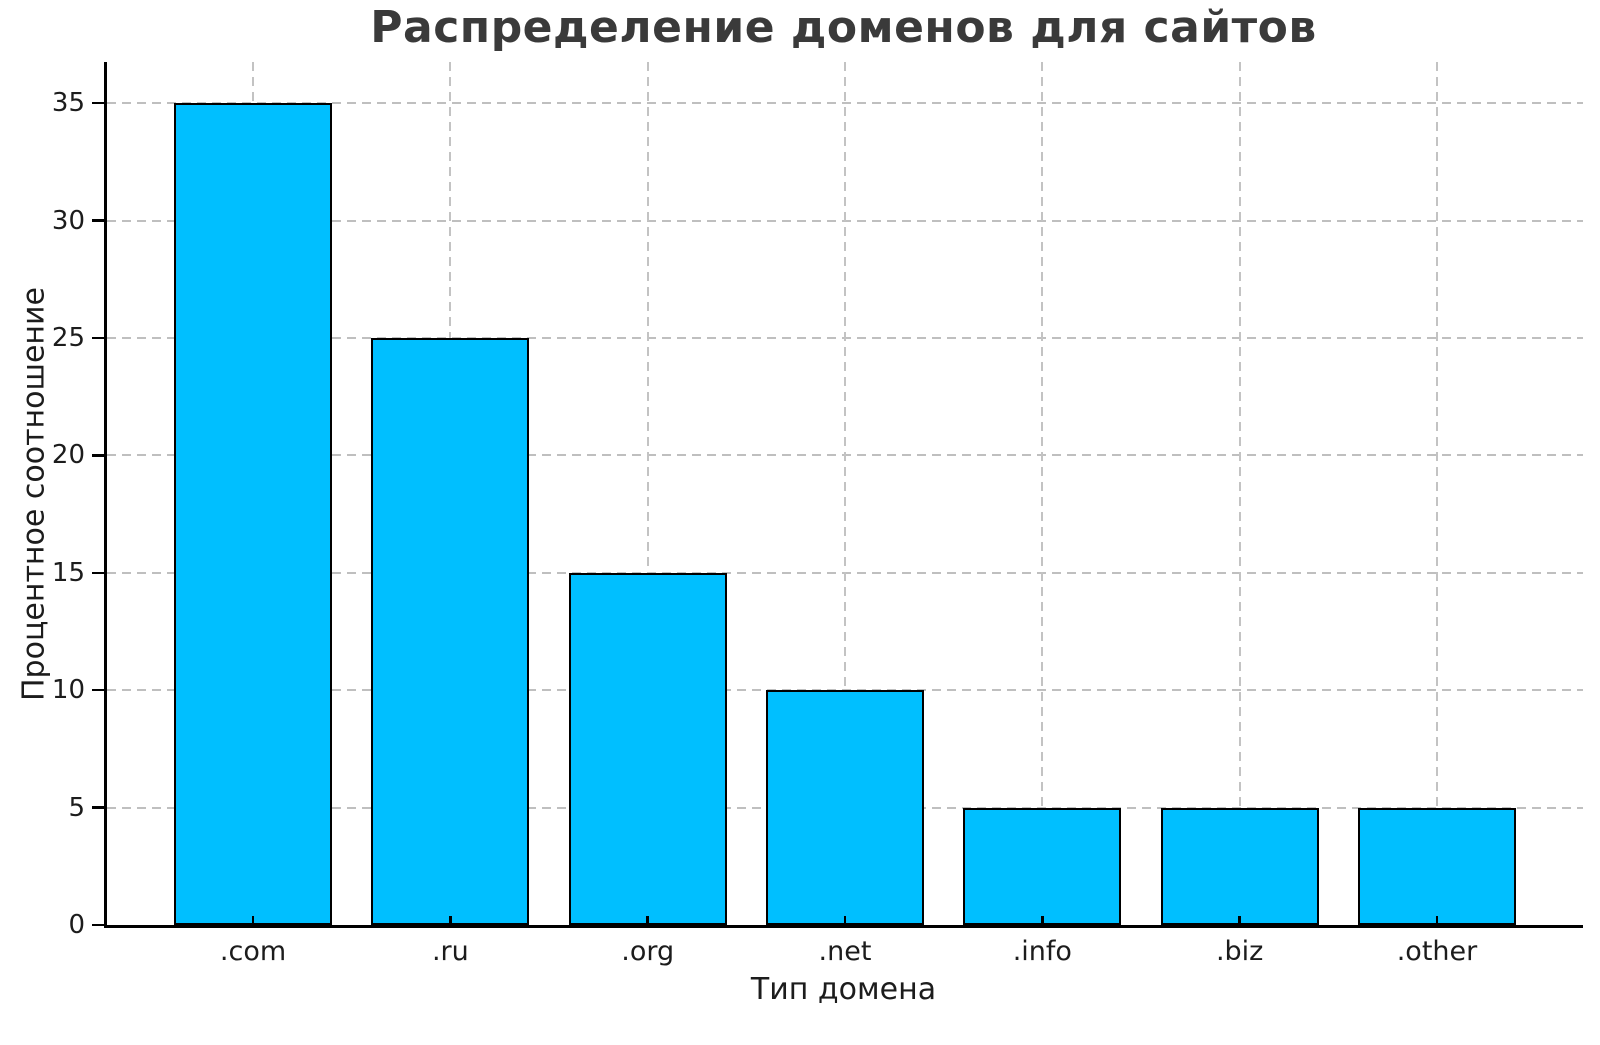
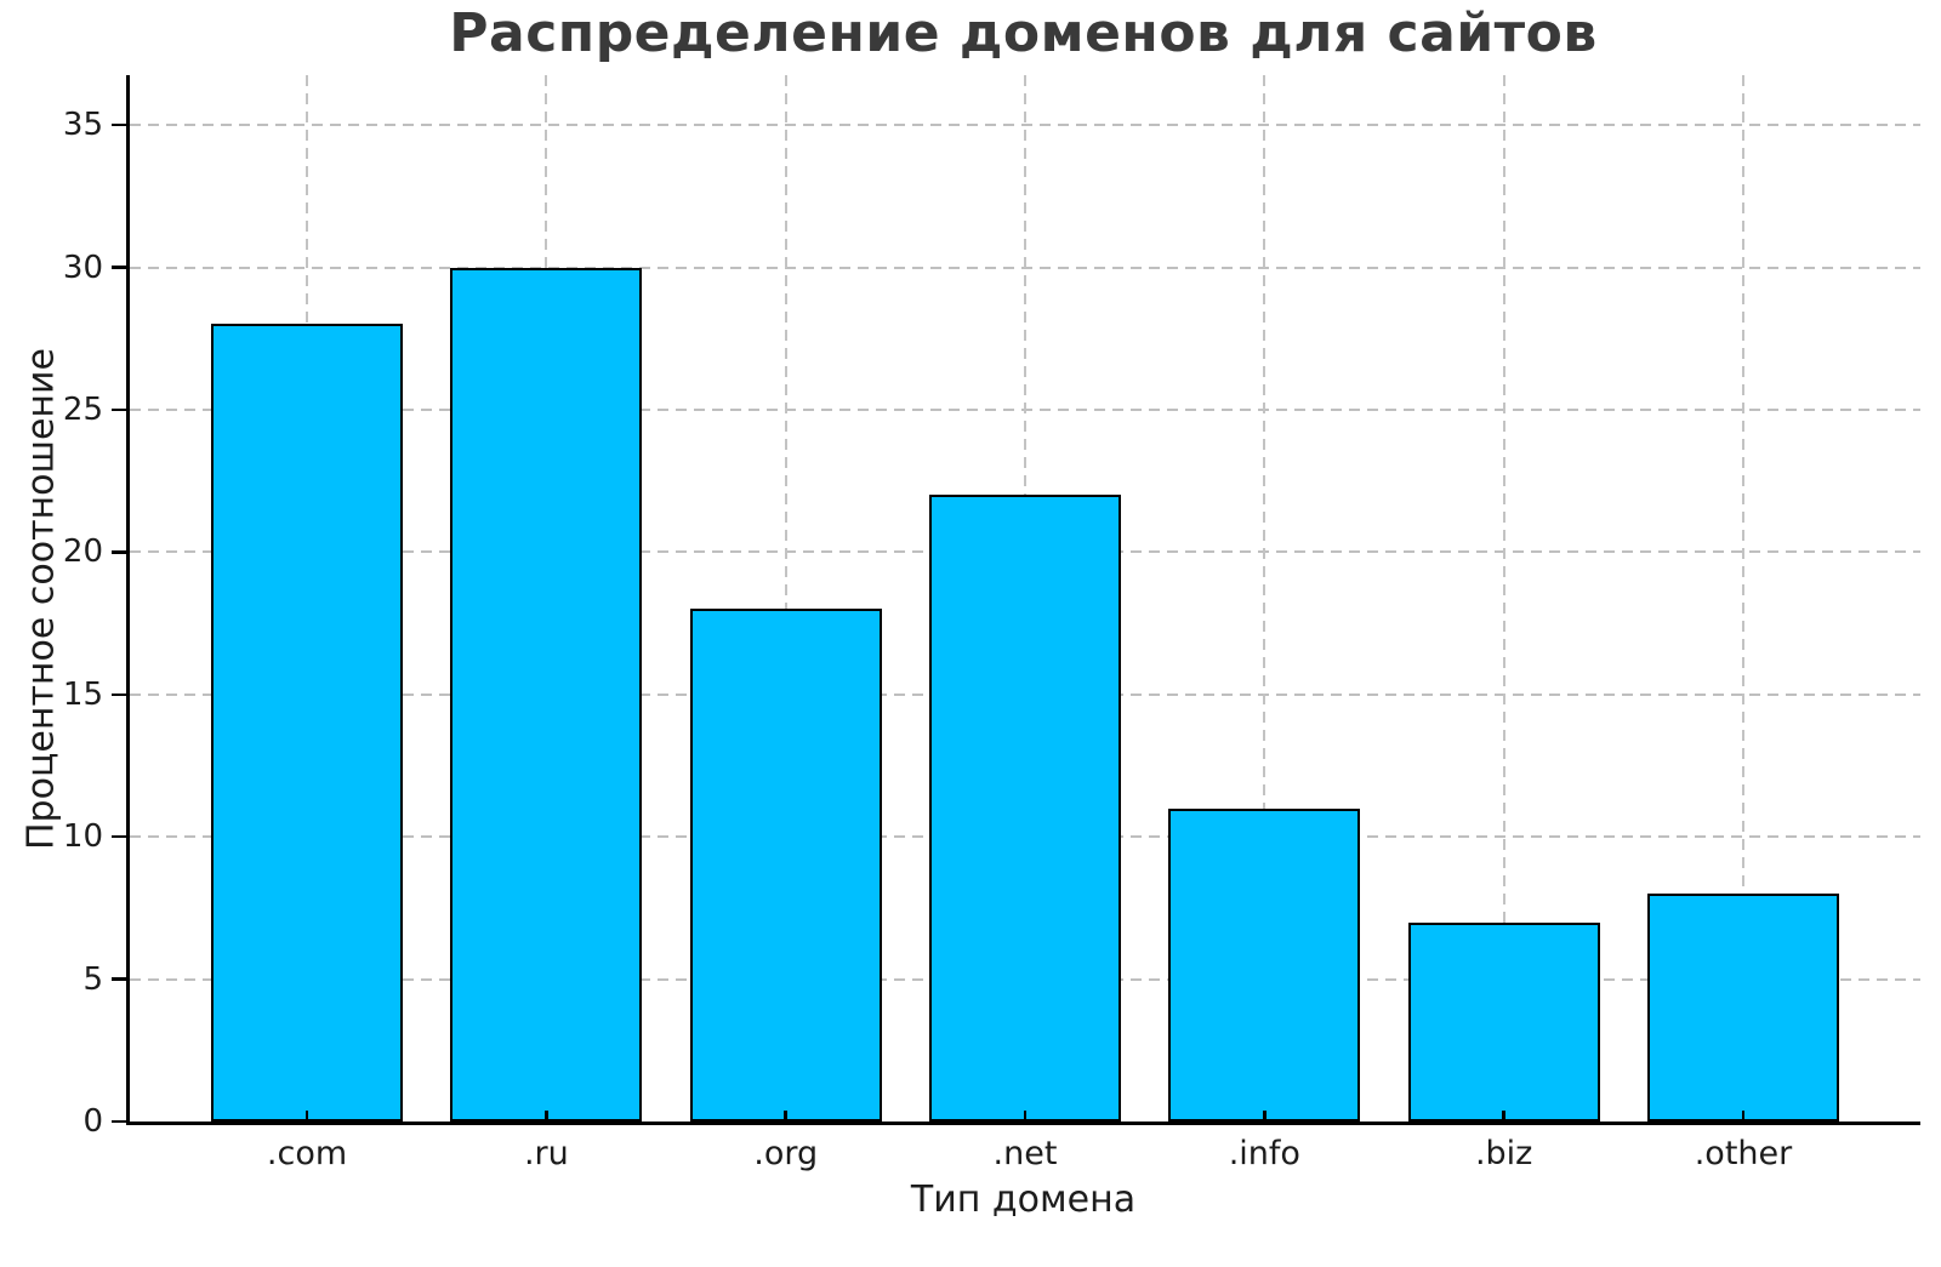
.com: 35 -> 28
.ru: 25 -> 30
.org: 15 -> 18
.net: 10 -> 22
.info: 5 -> 11
.biz: 5 -> 7
.other: 5 -> 8
